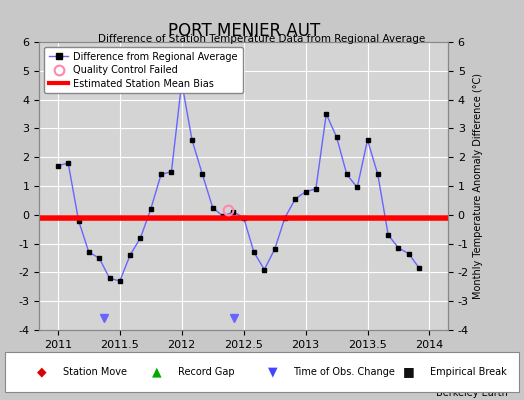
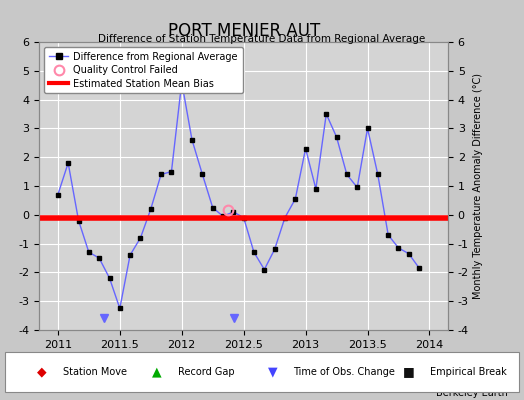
2011: 1.70 -> 0.70
2011.5: -2.30 -> -3.25
2013: 0.80 -> 2.30
2013.5: 2.60 -> 3.00
